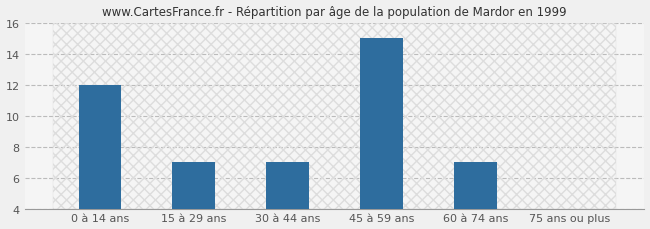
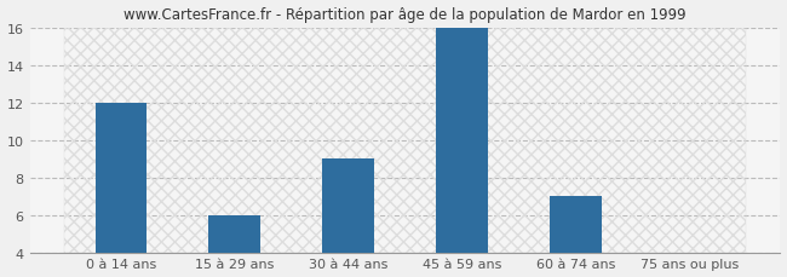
15 à 29 ans: 7 -> 6
30 à 44 ans: 7 -> 9
45 à 59 ans: 15 -> 16
